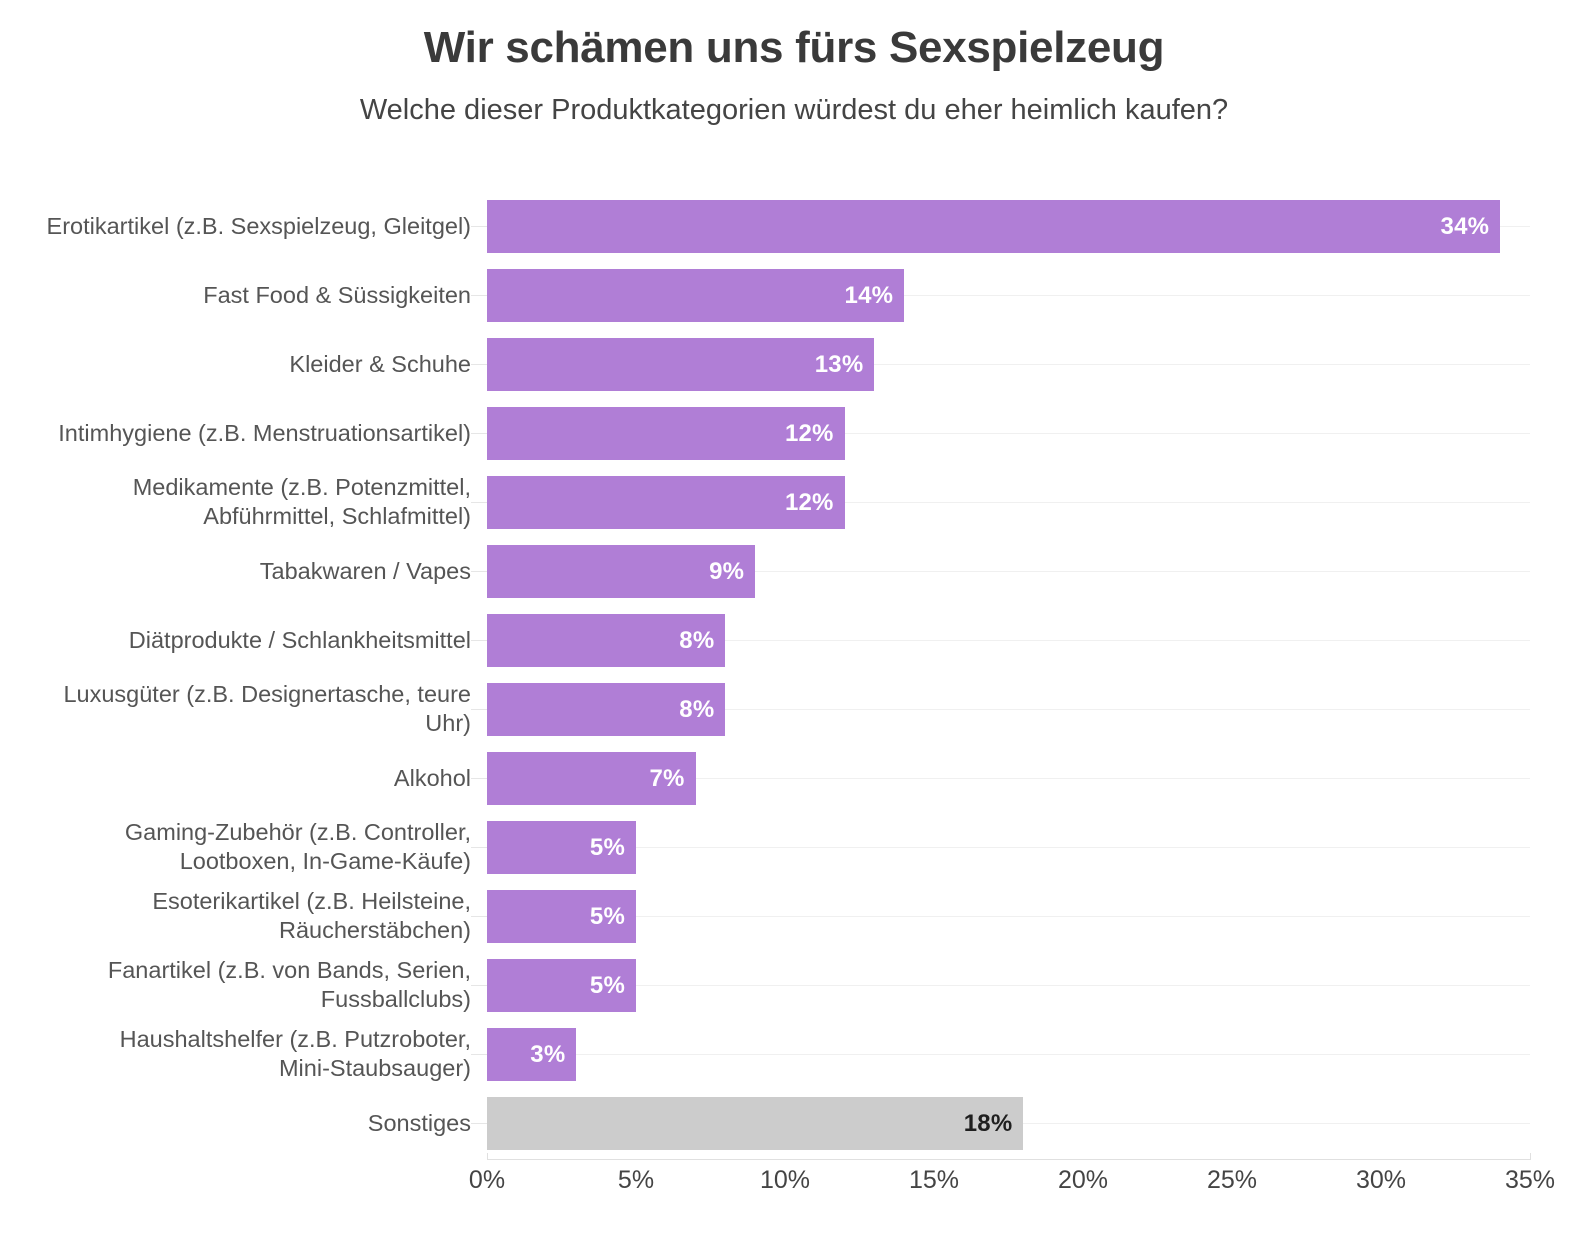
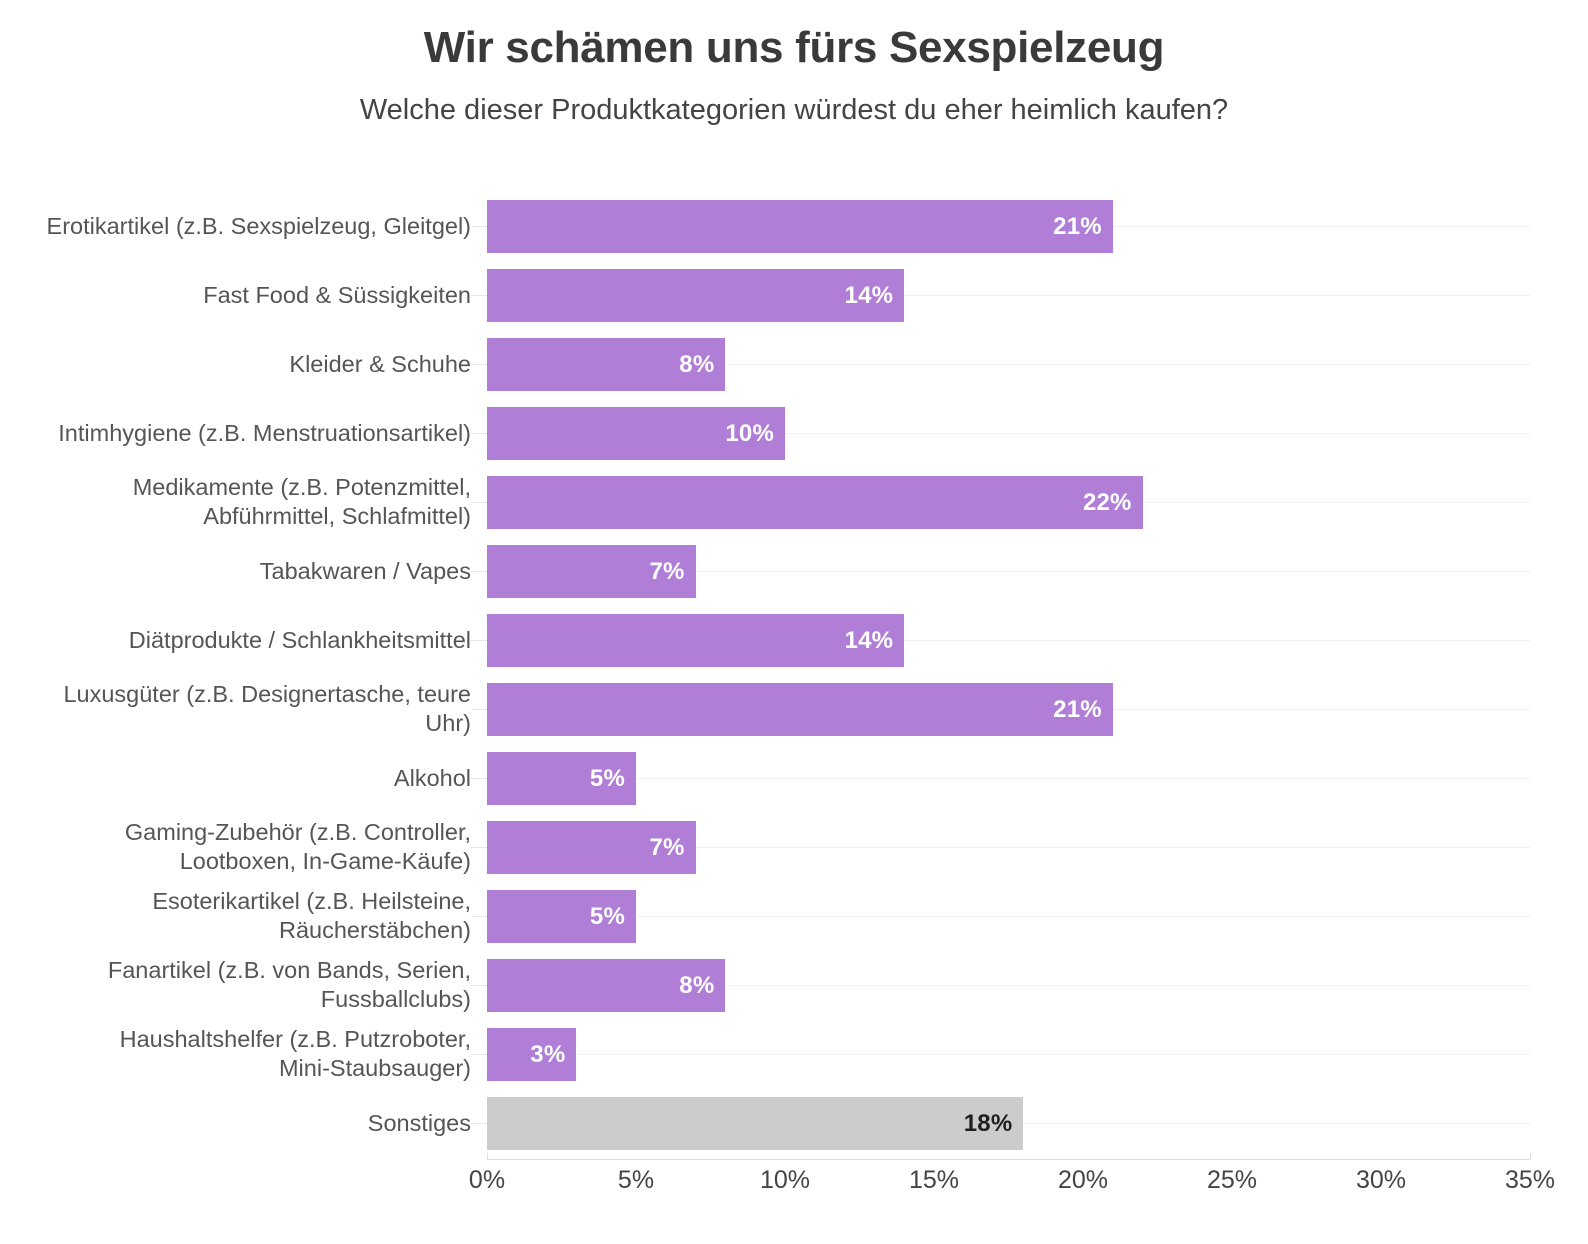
Erotikartikel (z.B. Sexspielzeug, Gleitgel): 34% -> 21%
Kleider & Schuhe: 13% -> 8%
Intimhygiene (z.B. Menstruationsartikel): 12% -> 10%
Medikamente (z.B. Potenzmittel, Abführmittel, Schlafmittel): 12% -> 22%
Tabakwaren / Vapes: 9% -> 7%
Diätprodukte / Schlankheitsmittel: 8% -> 14%
Luxusgüter (z.B. Designertasche, teure Uhr): 8% -> 21%
Alkohol: 7% -> 5%
Gaming-Zubehör (z.B. Controller, Lootboxen, In-Game-Käufe): 5% -> 7%
Fanartikel (z.B. von Bands, Serien, Fussballclubs): 5% -> 8%
